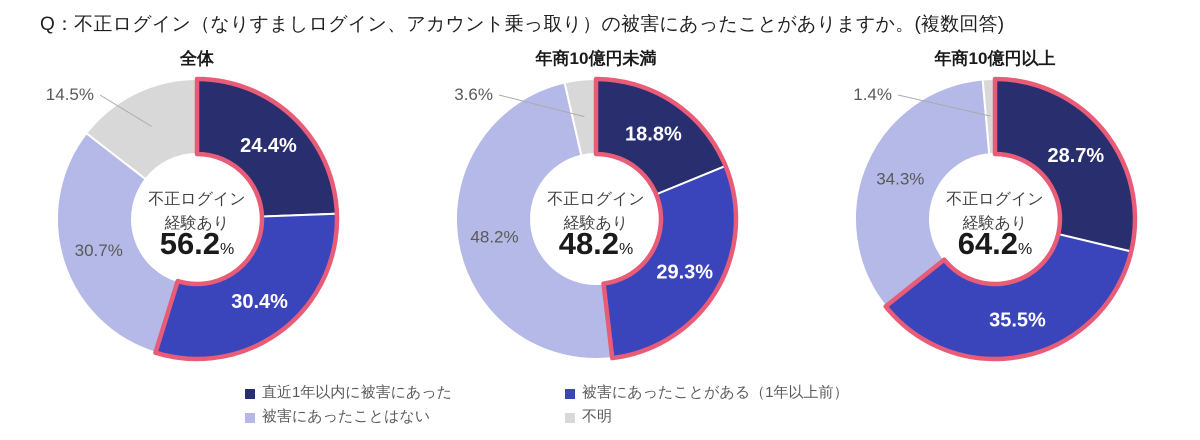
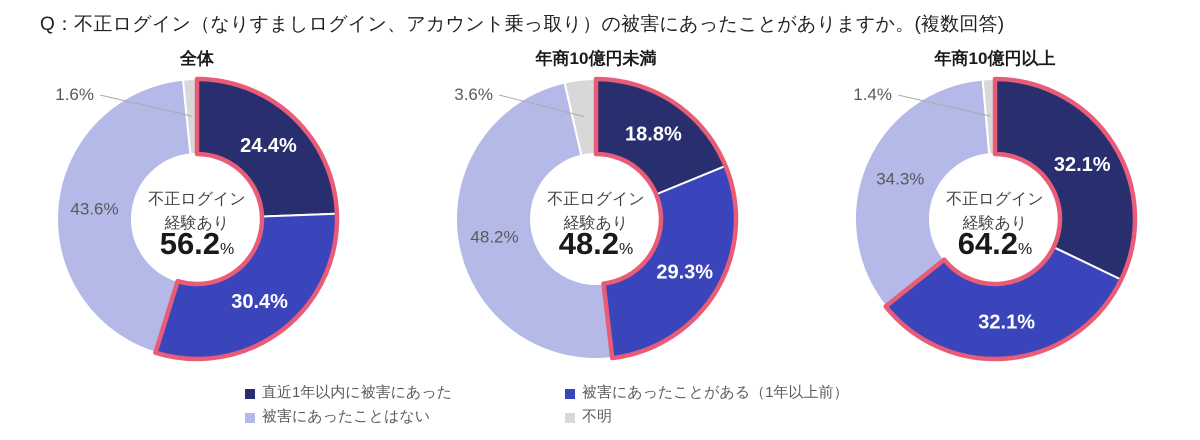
全体/被害にあったことはない: 30.7% -> 43.6%
全体/不明: 14.5% -> 1.6%
年商10億円以上/直近1年以内に被害にあった: 28.7% -> 32.1%
年商10億円以上/被害にあったことがある（1年以上前）: 35.5% -> 32.1%
